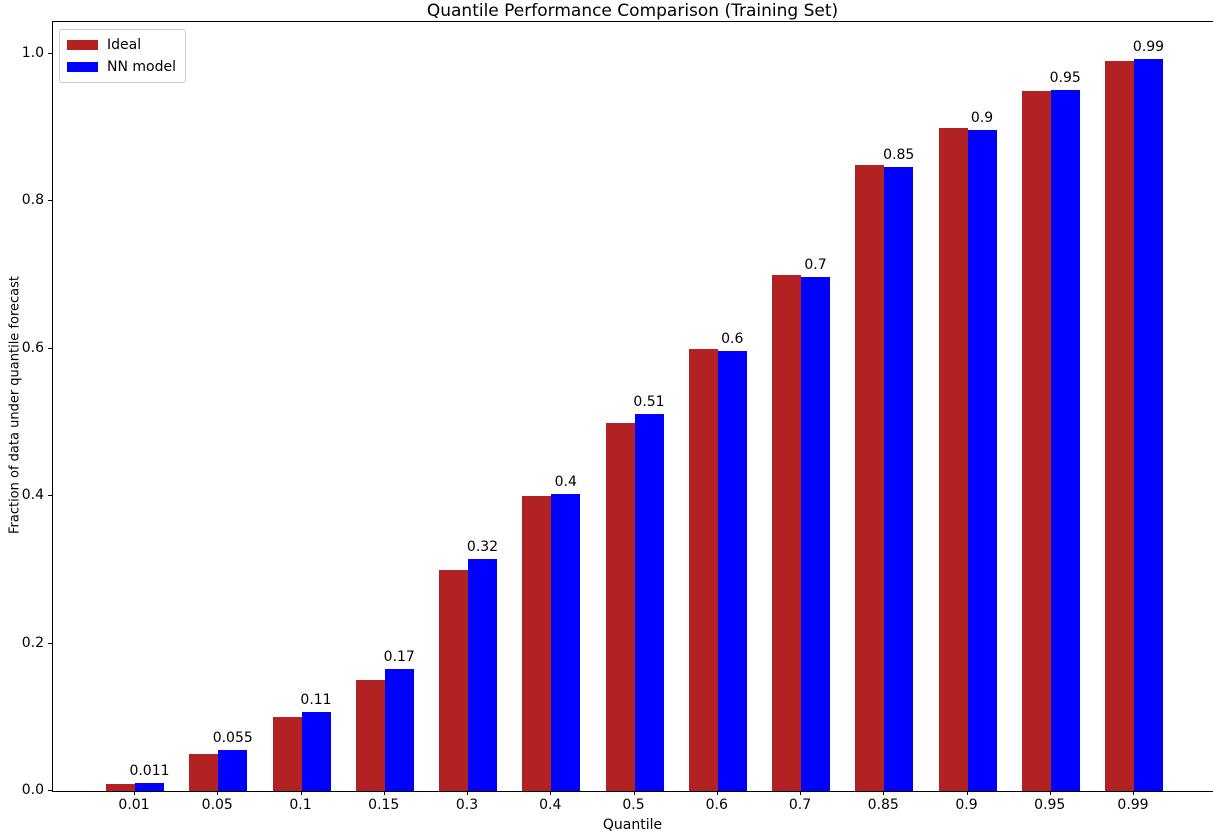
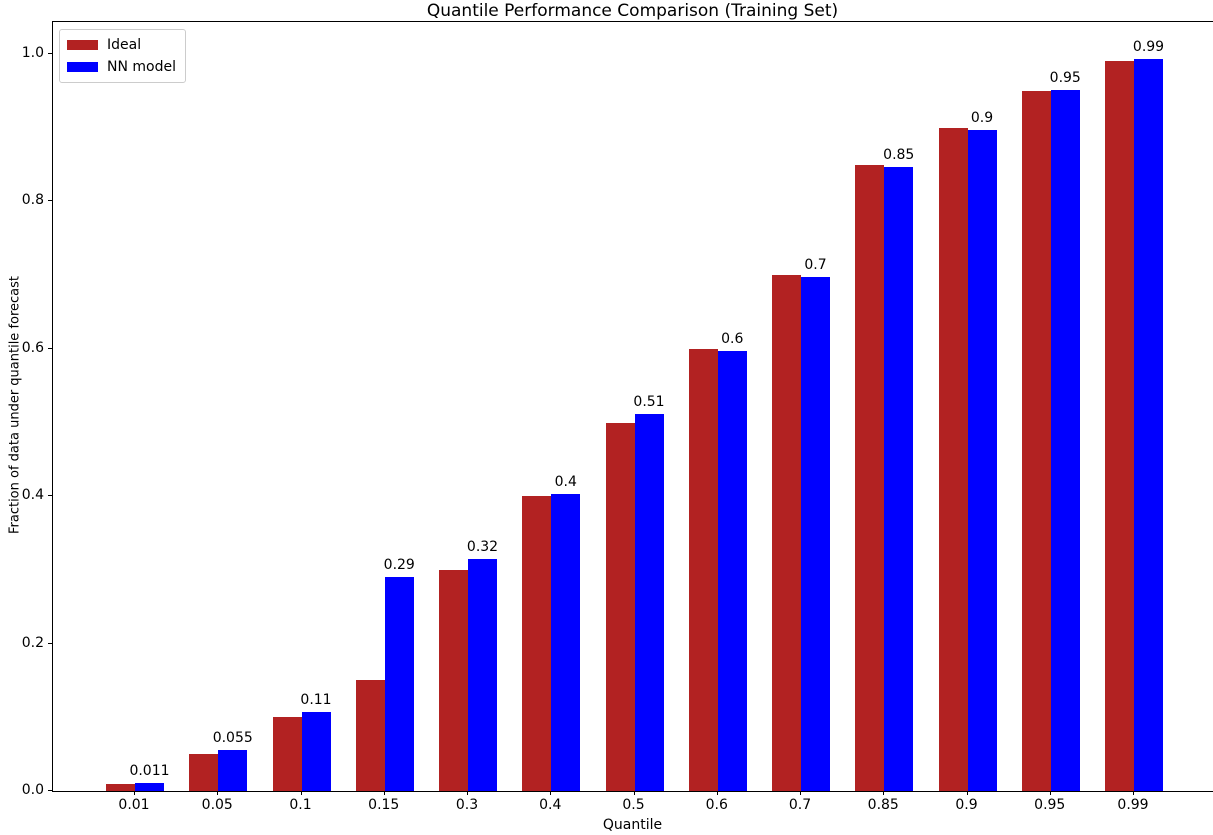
NN model/0.15: 0.17 -> 0.29
